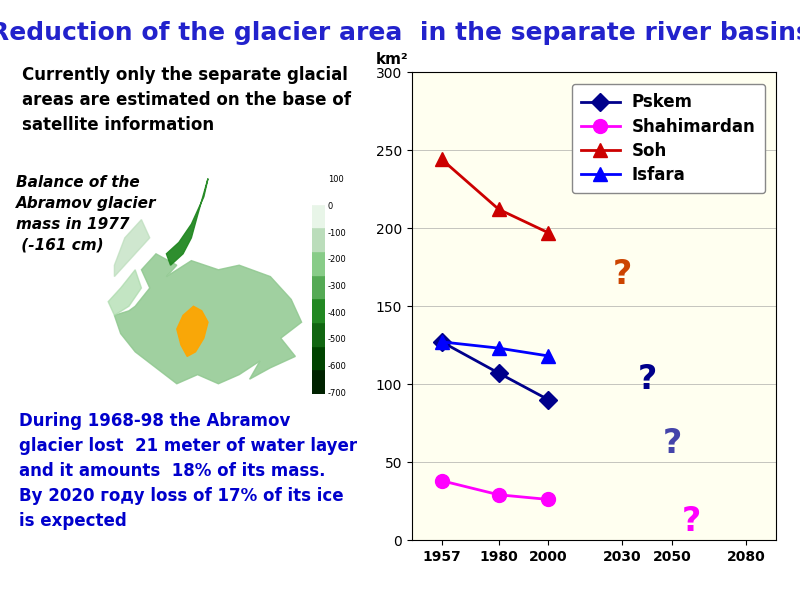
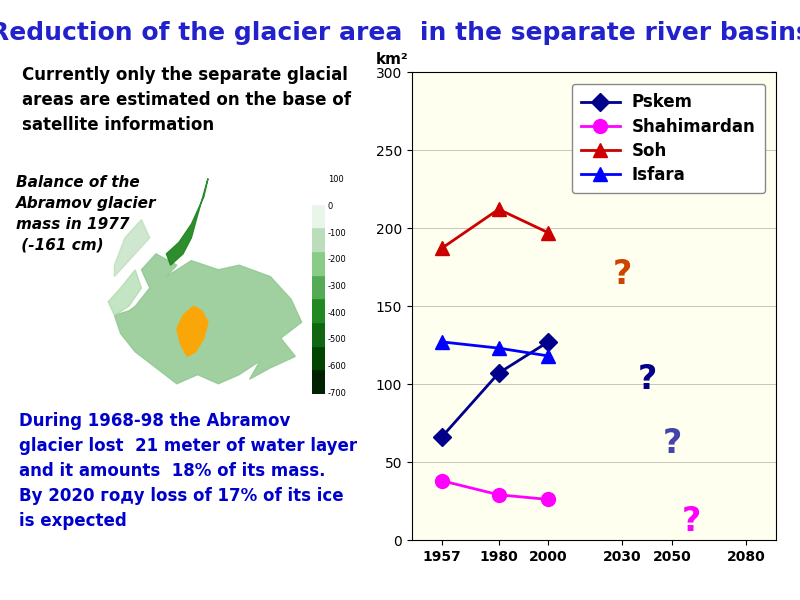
Pskem/1957: 127 -> 66
Soh/1957: 244 -> 187
Pskem/2000: 90 -> 127
